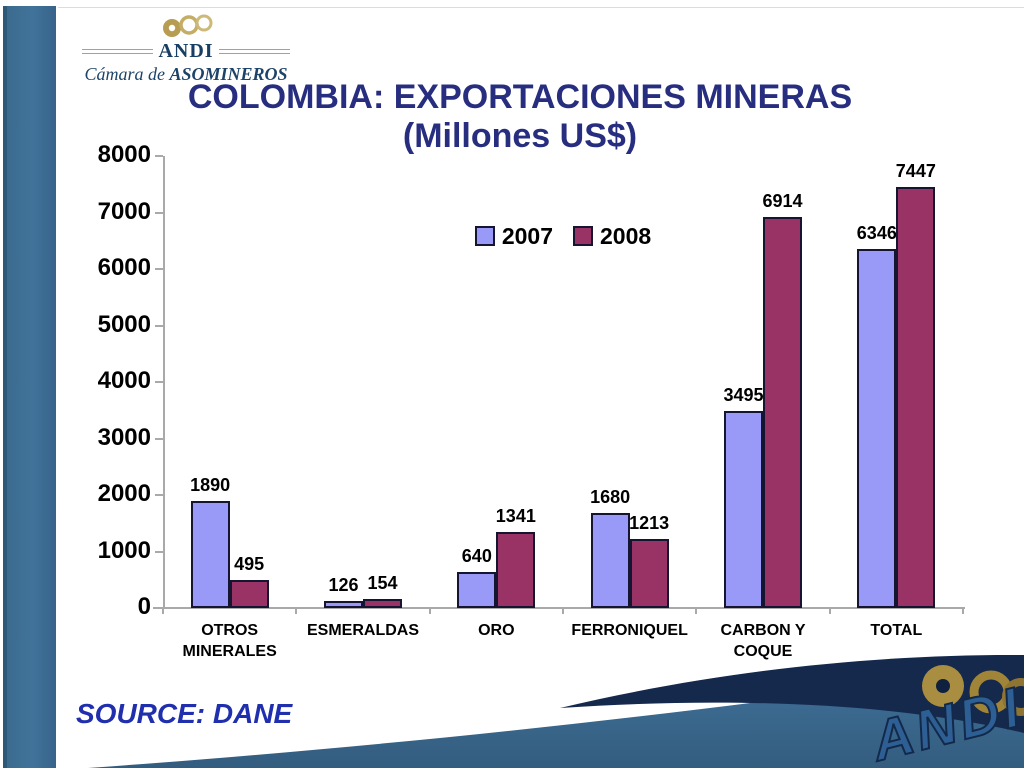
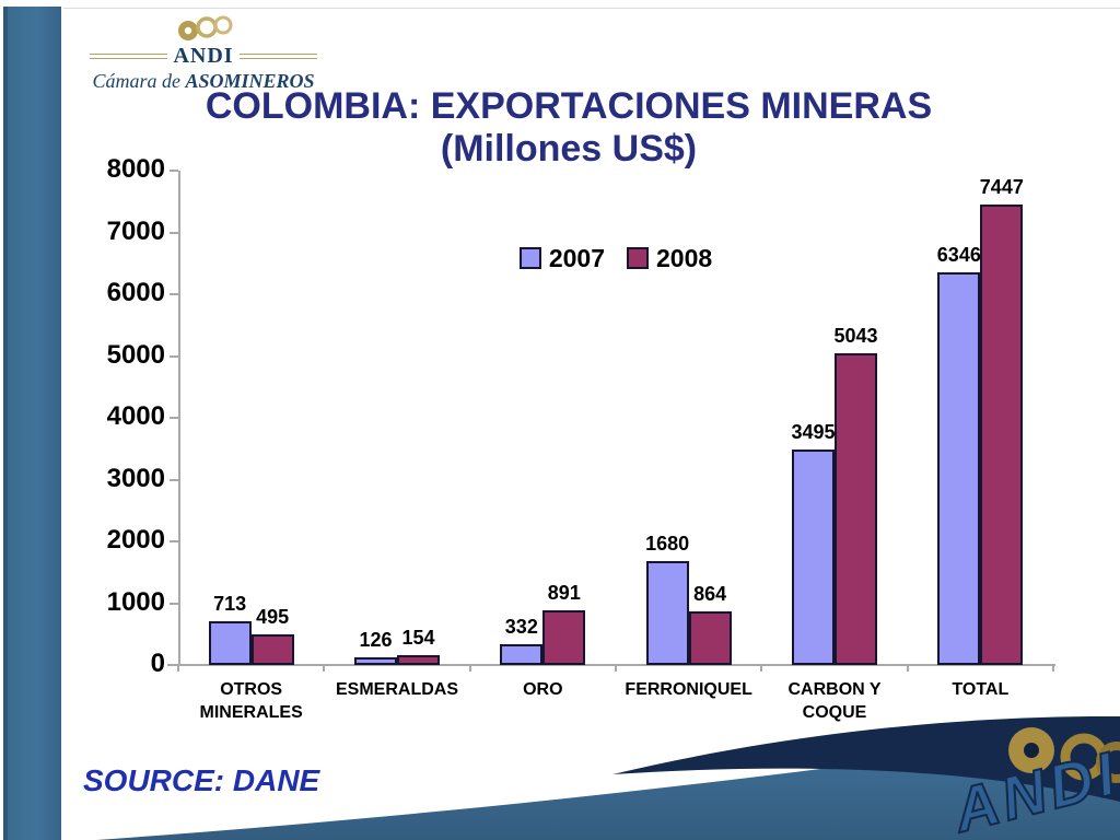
2007/OTROS MINERALES: 1890 -> 713
2007/ORO: 640 -> 332
2008/ORO: 1341 -> 891
2008/FERRONIQUEL: 1213 -> 864
2008/CARBON Y COQUE: 6914 -> 5043
